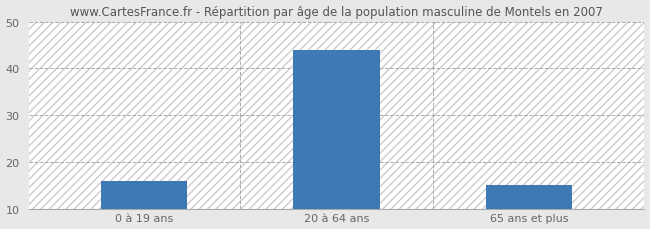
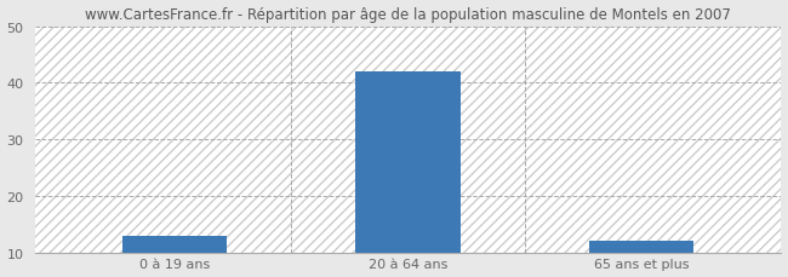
0 à 19 ans: 16 -> 13
20 à 64 ans: 44 -> 42
65 ans et plus: 15 -> 12
